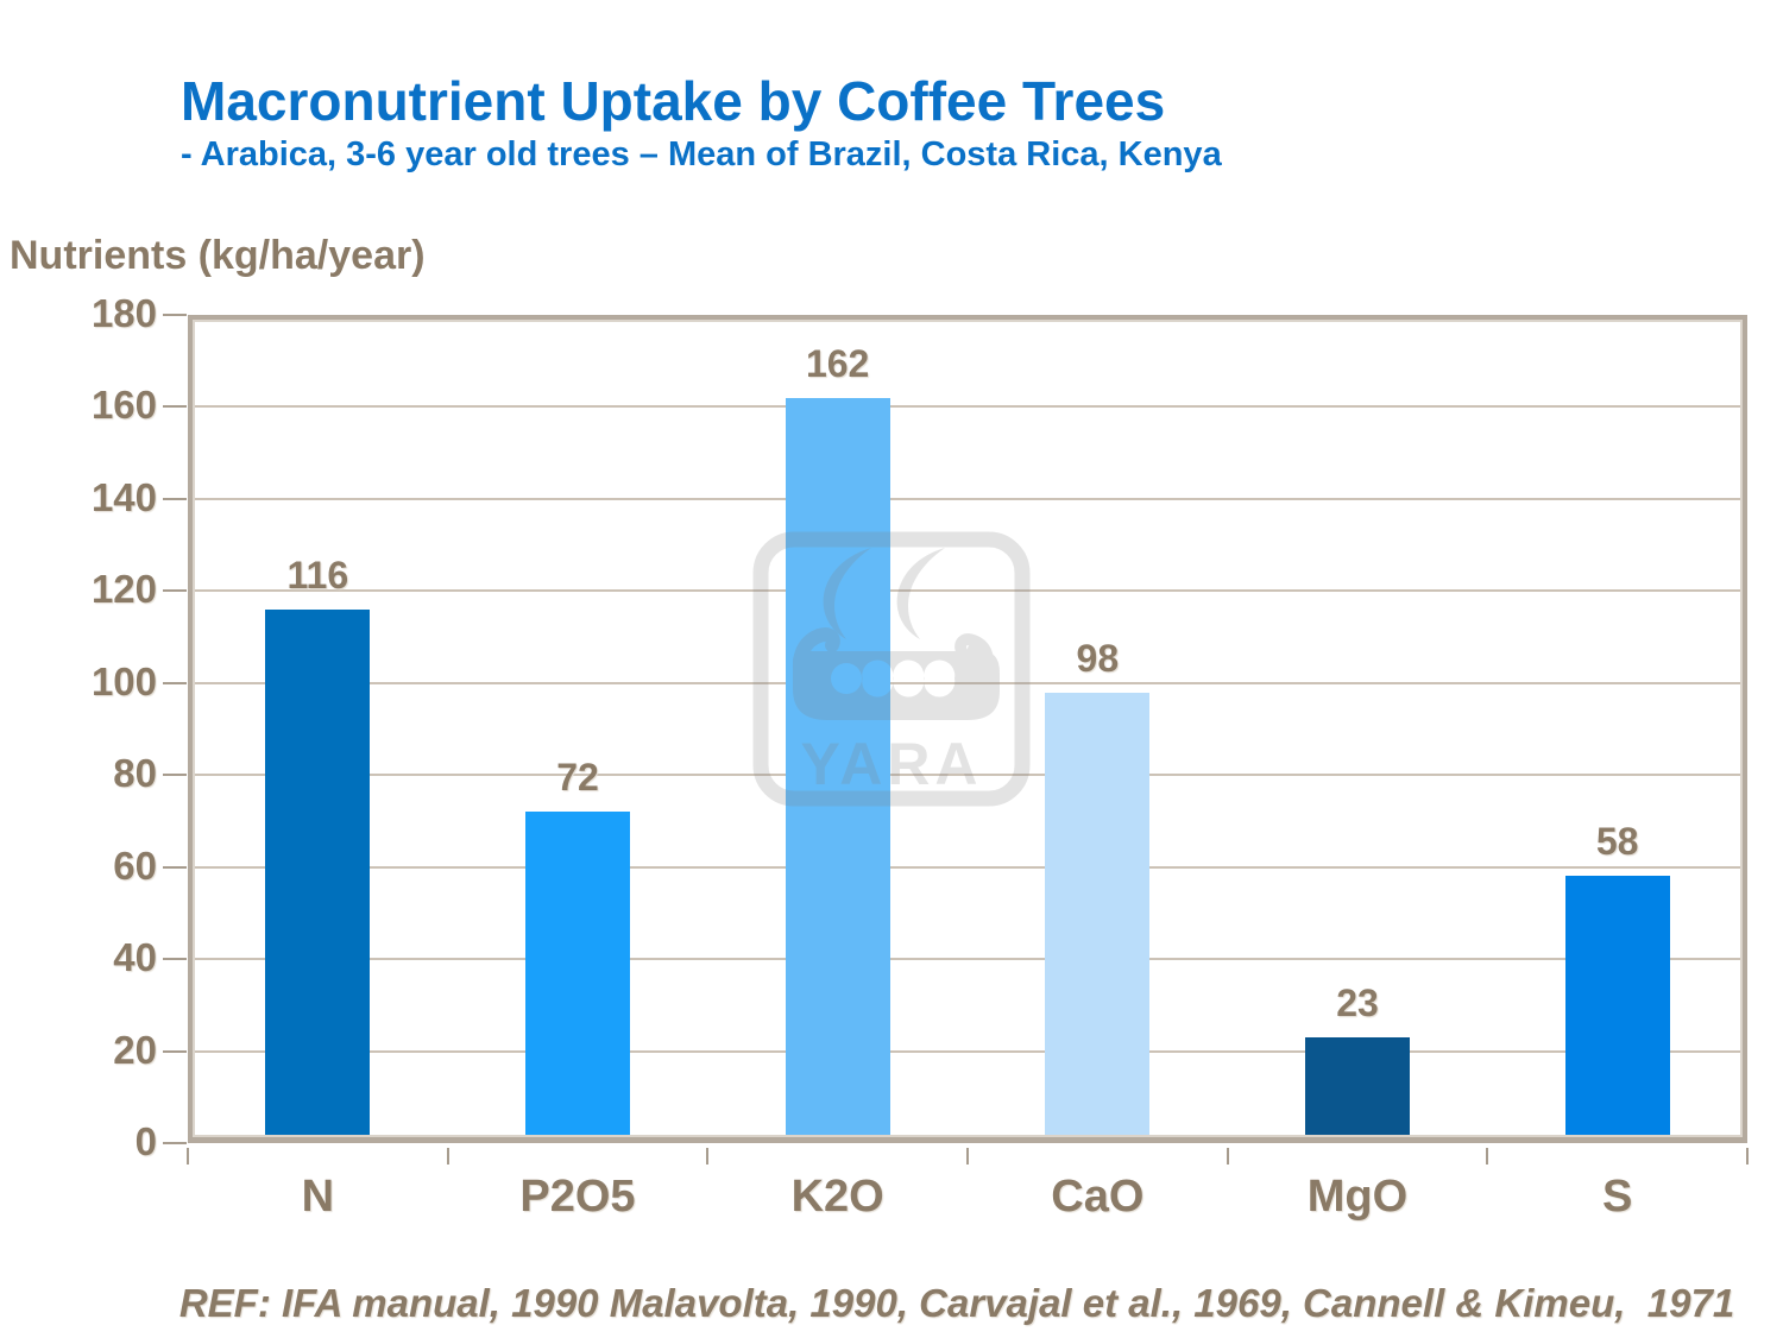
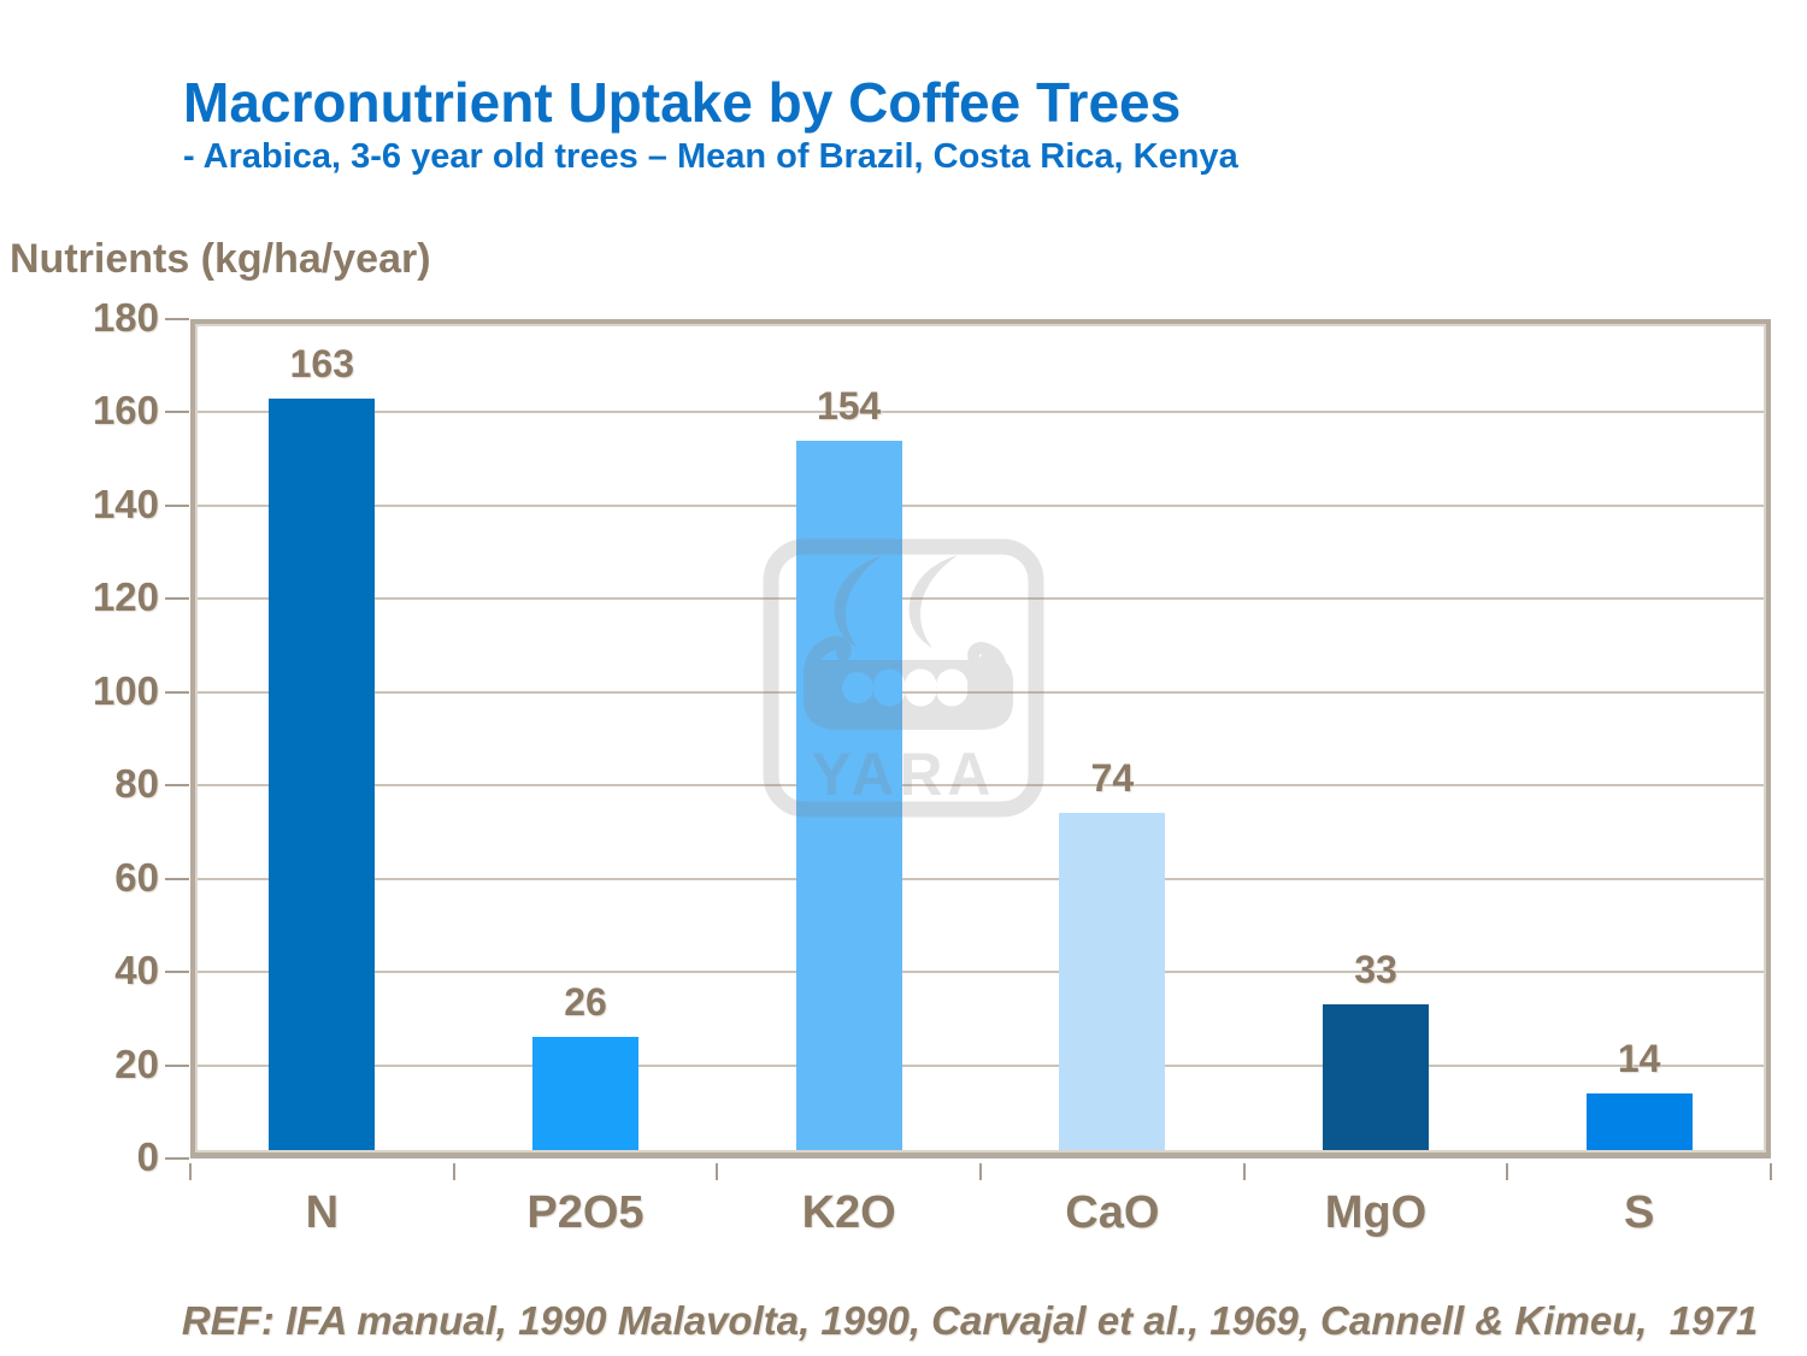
N: 116 -> 163
P2O5: 72 -> 26
K2O: 162 -> 154
CaO: 98 -> 74
MgO: 23 -> 33
S: 58 -> 14
